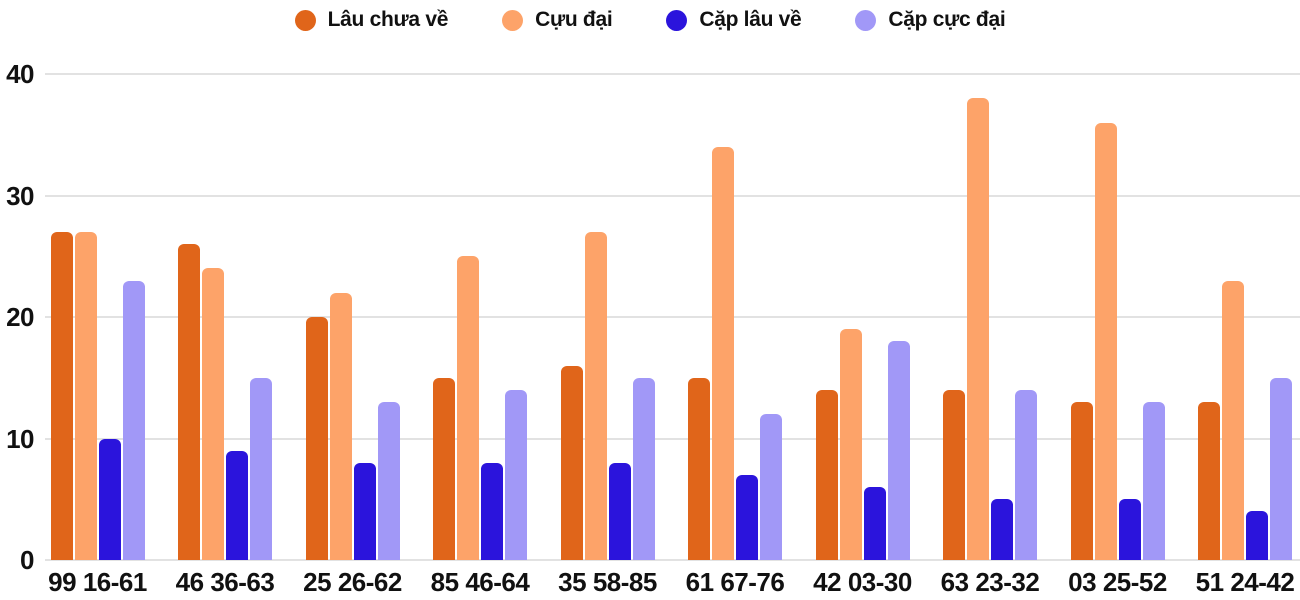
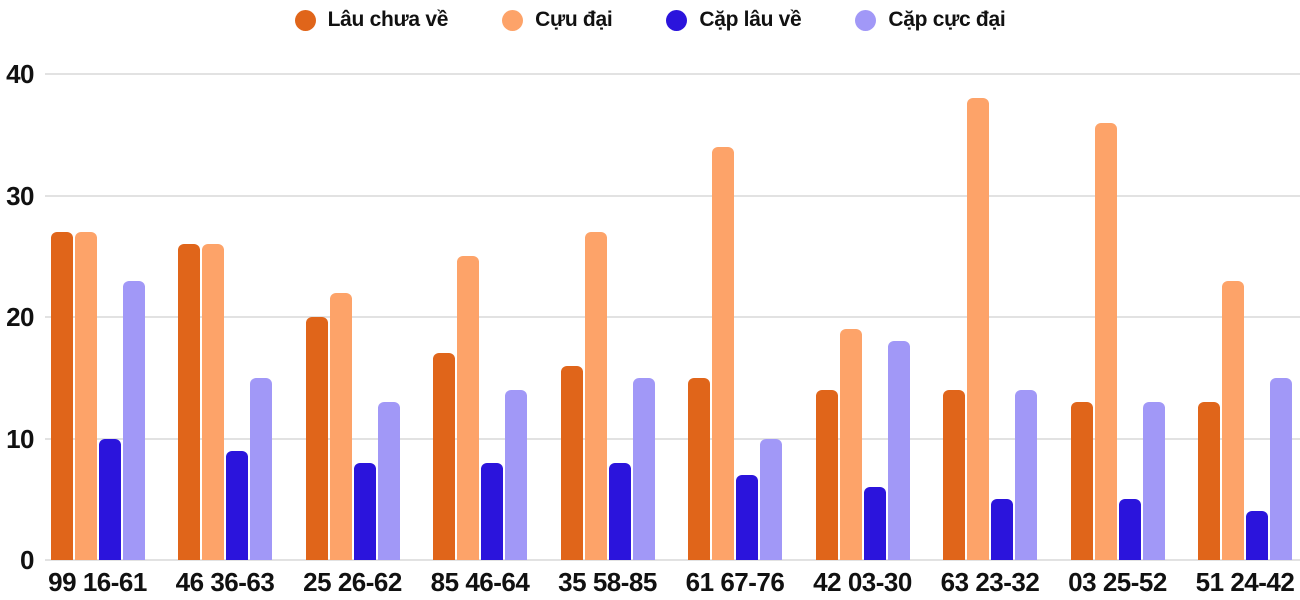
Cựu đại/46 36-63: 24 -> 26
Lâu chưa về/85 46-64: 15 -> 17
Cặp cực đại/61 67-76: 12 -> 10
